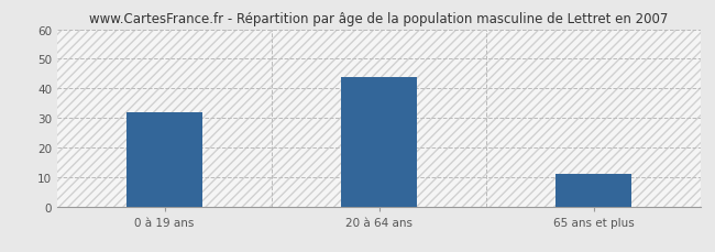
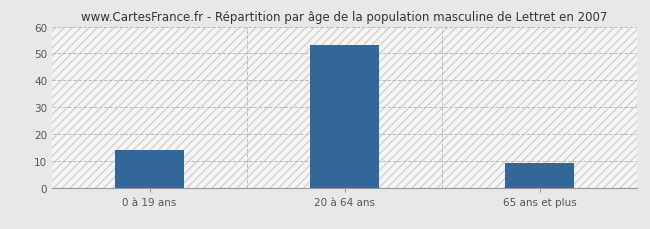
0 à 19 ans: 32 -> 14
20 à 64 ans: 44 -> 53
65 ans et plus: 11 -> 9
